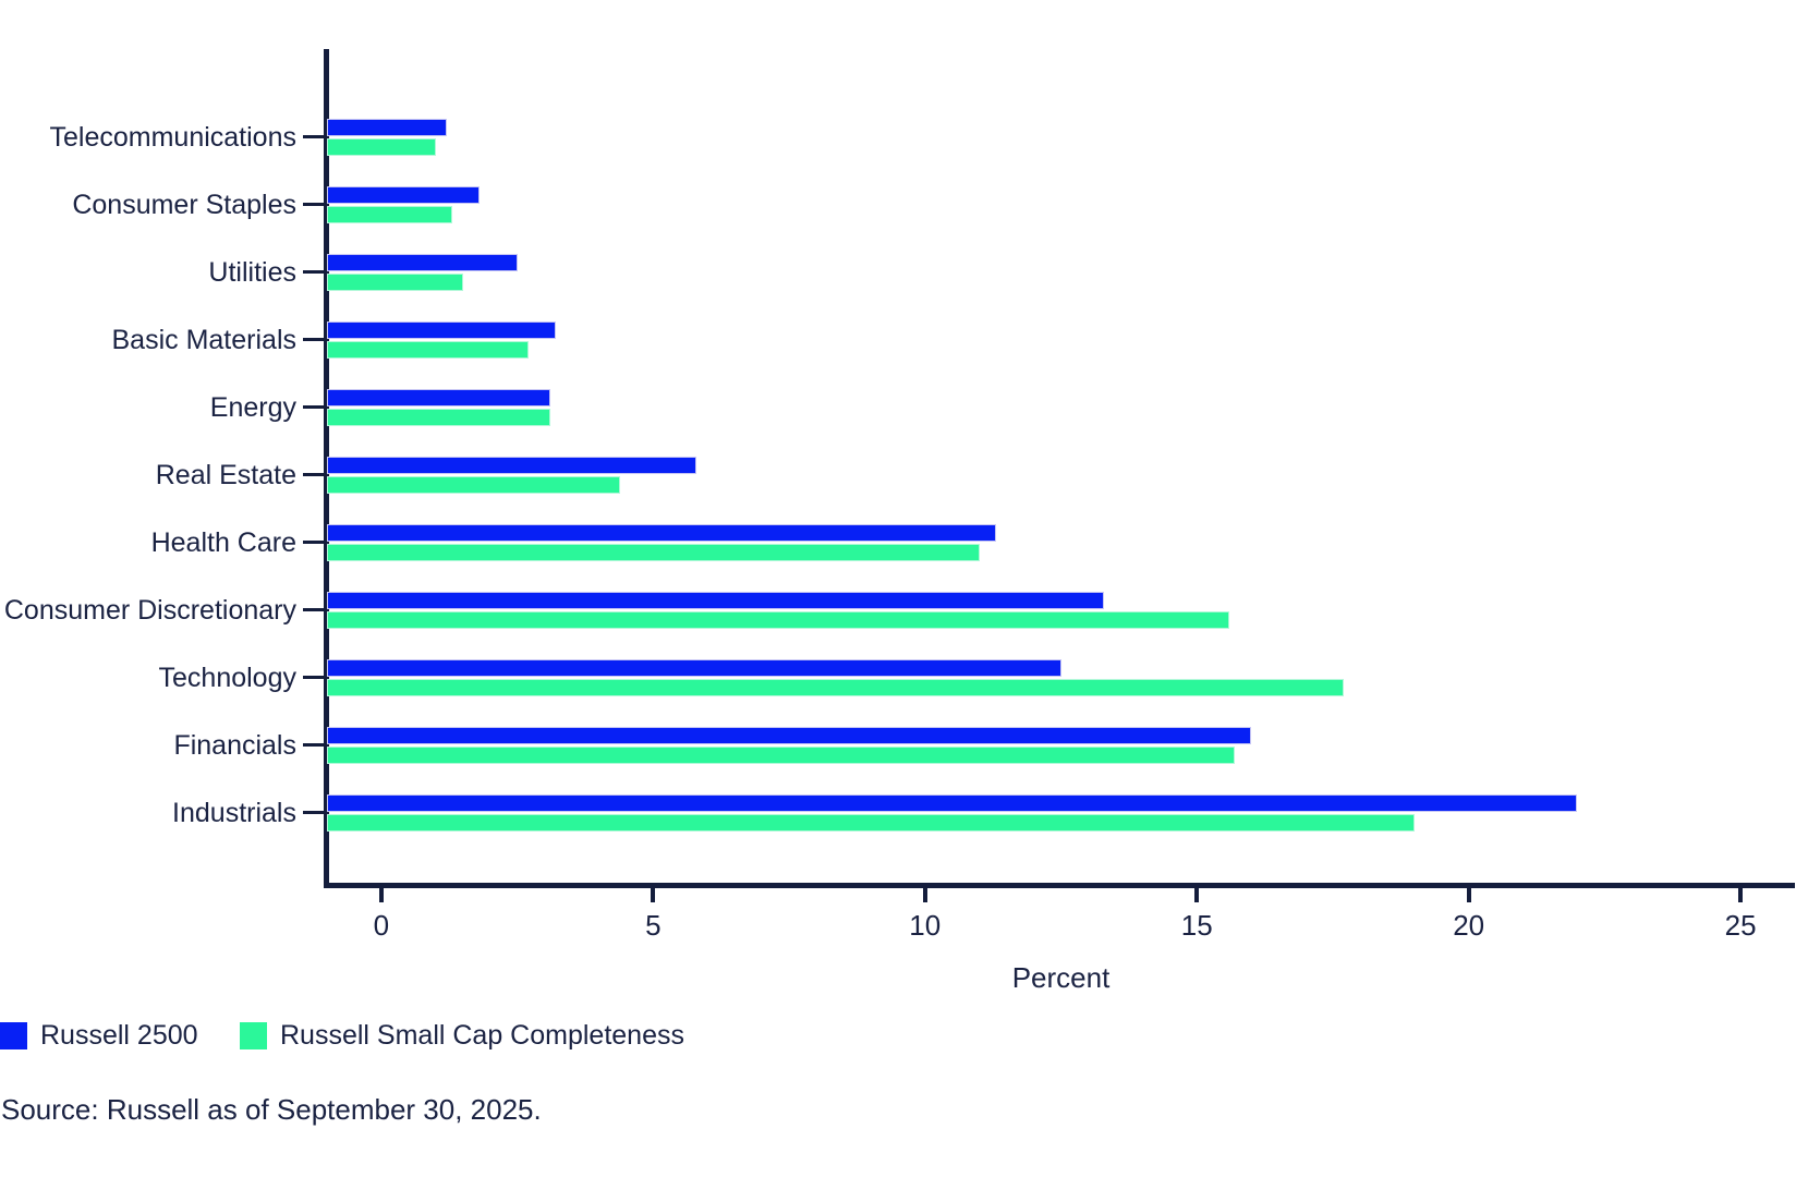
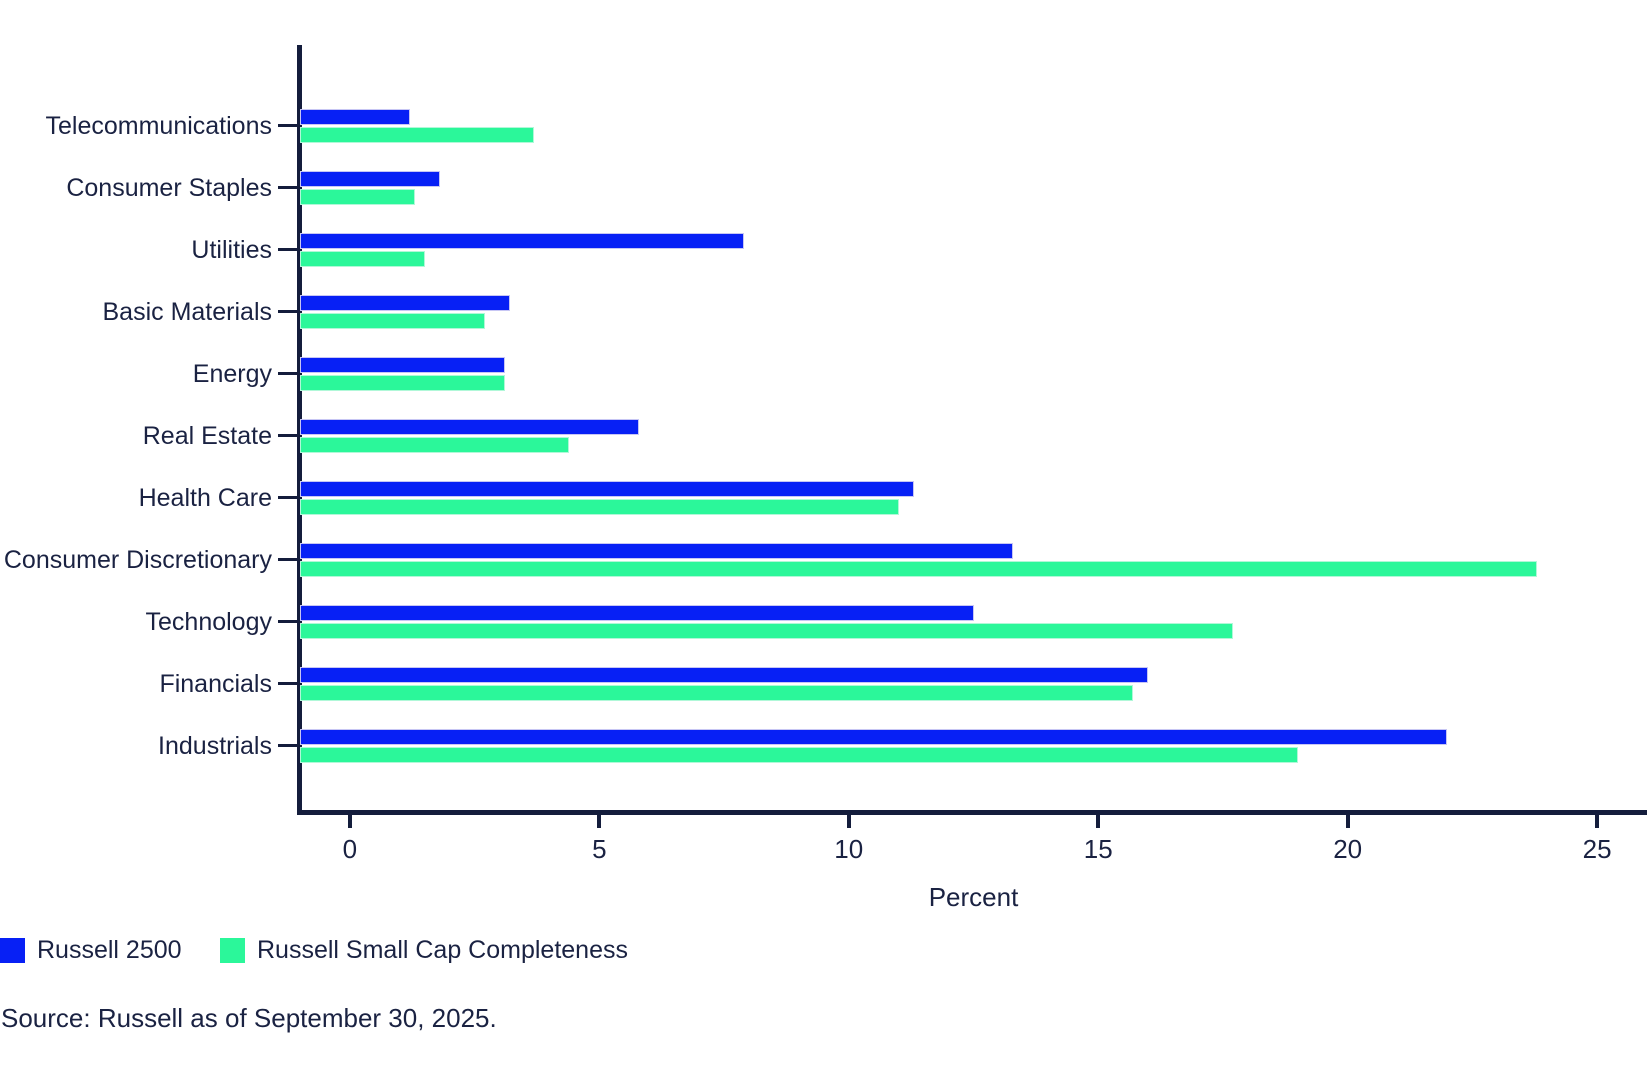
Russell Small Cap Completeness/Telecommunications: 1.0 -> 3.7
Russell 2500/Utilities: 2.5 -> 7.9
Russell Small Cap Completeness/Consumer Discretionary: 15.6 -> 23.8
